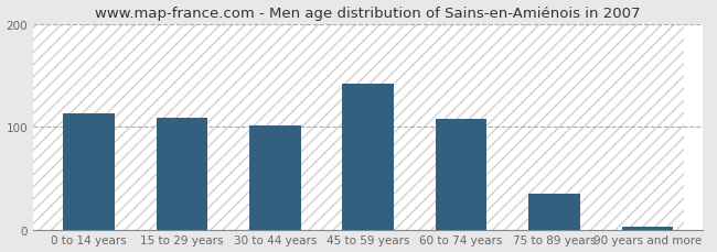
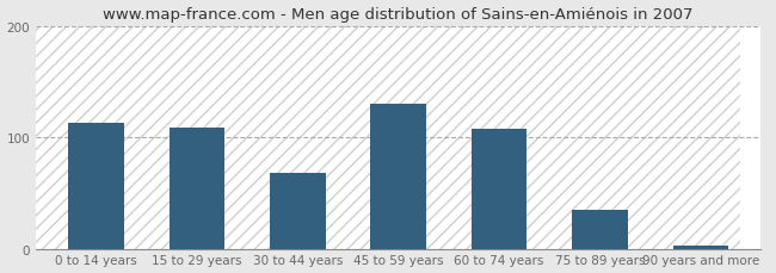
30 to 44 years: 101 -> 68
45 to 59 years: 142 -> 130
